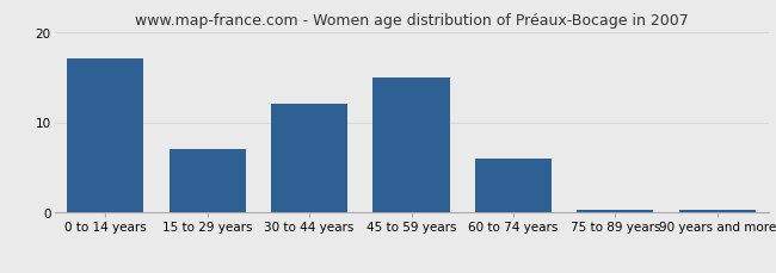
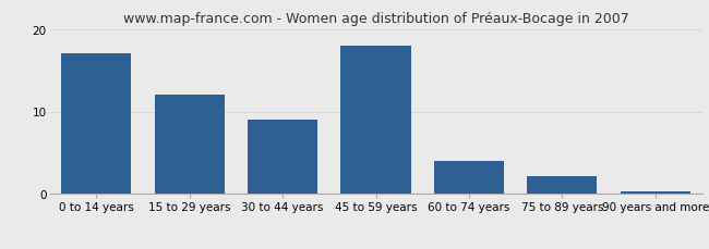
15 to 29 years: 7.0 -> 12.0
30 to 44 years: 12.0 -> 9.0
45 to 59 years: 15.0 -> 18.0
60 to 74 years: 6.0 -> 4.0
75 to 89 years: 0.3 -> 2.2
